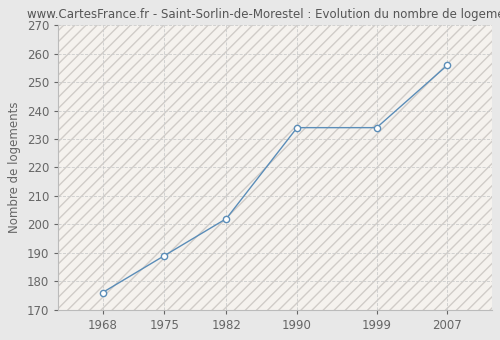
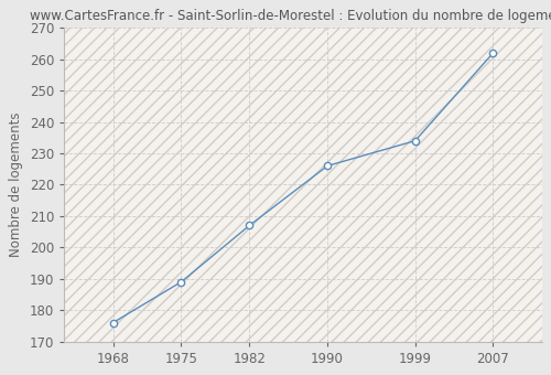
1982: 202 -> 207
1990: 234 -> 226
2007: 256 -> 262
